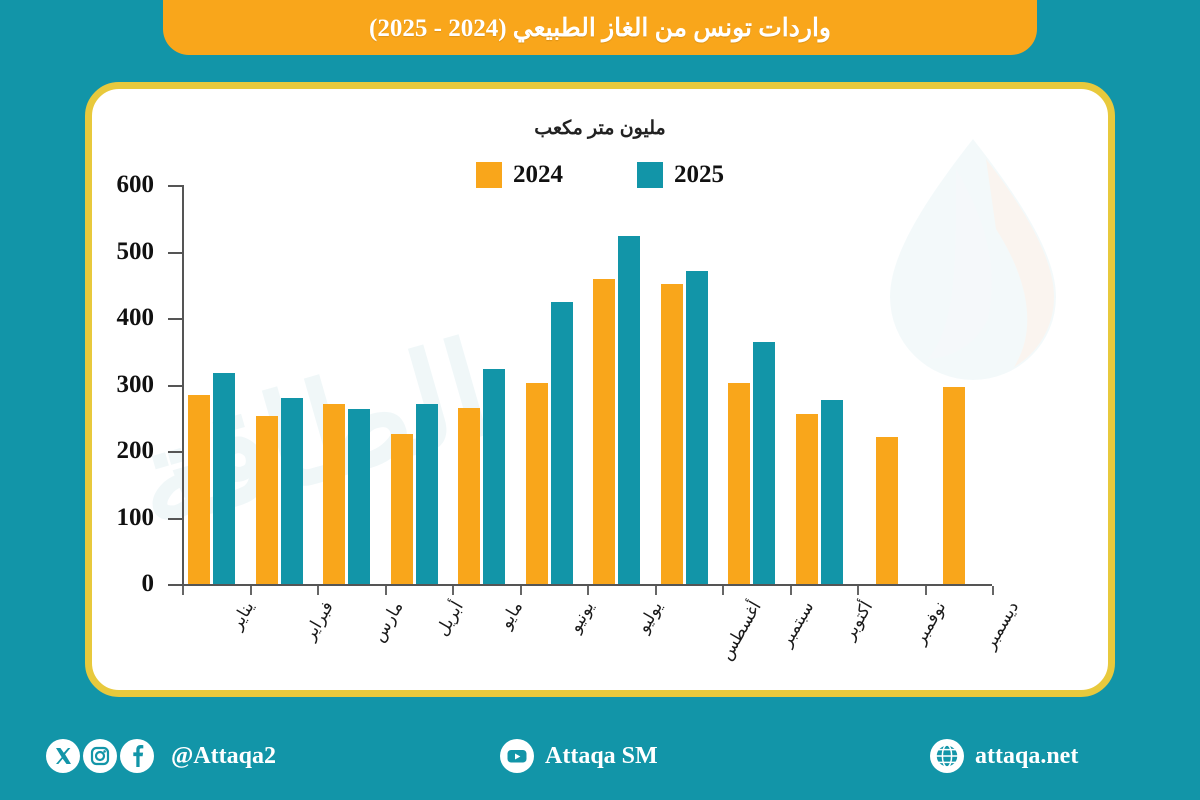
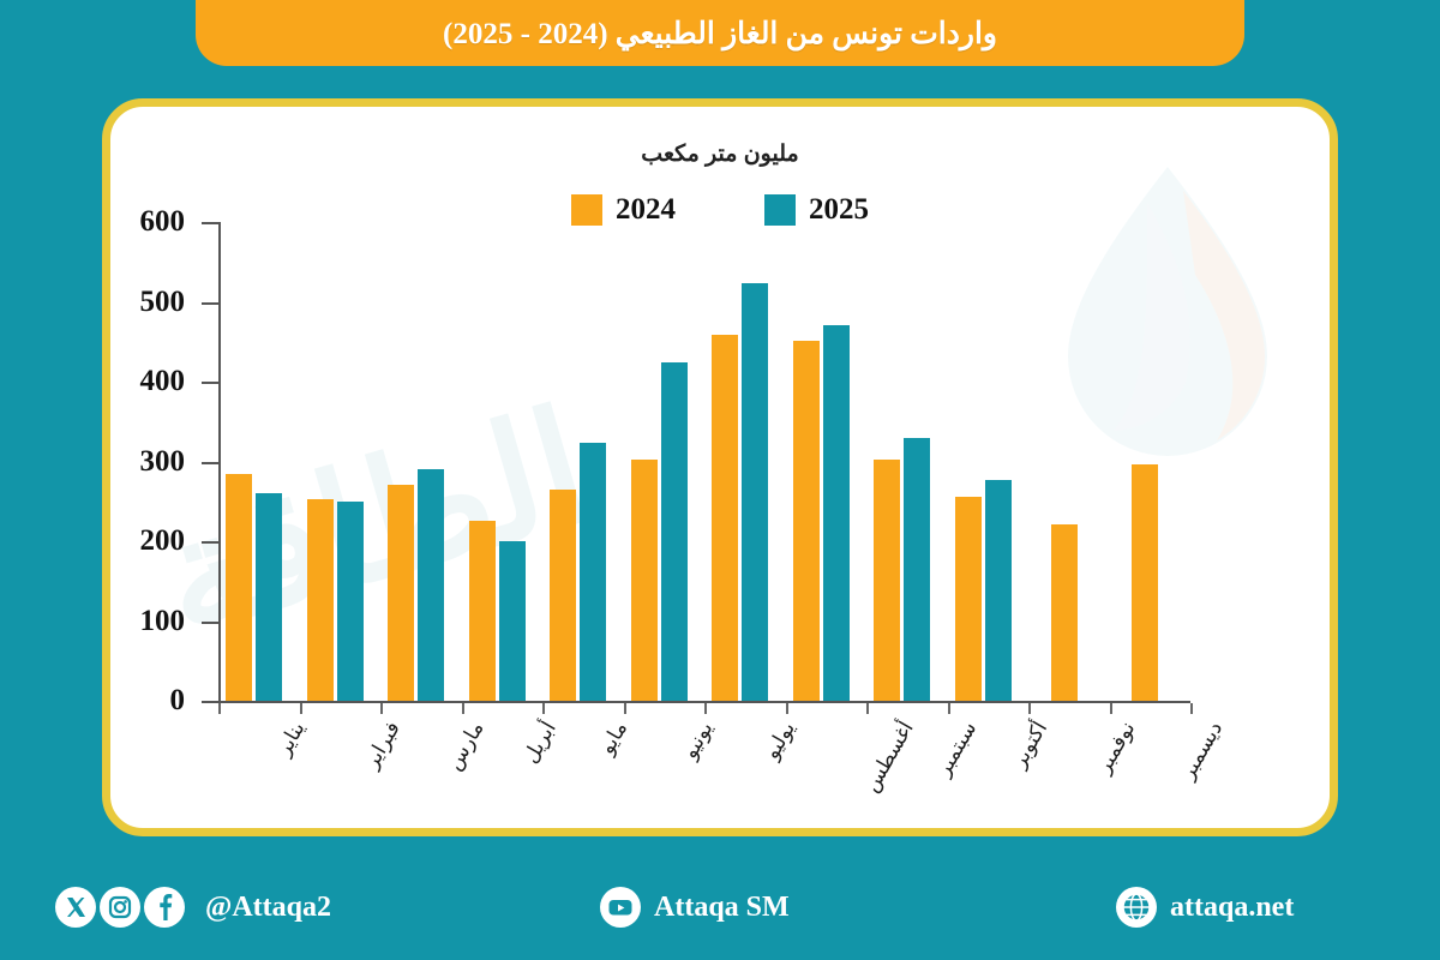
2025/يناير: 320 -> 260
2025/فبراير: 280 -> 250
2025/مارس: 260 -> 290
2025/أبريل: 270 -> 200
2025/سبتمبر: 360 -> 330
